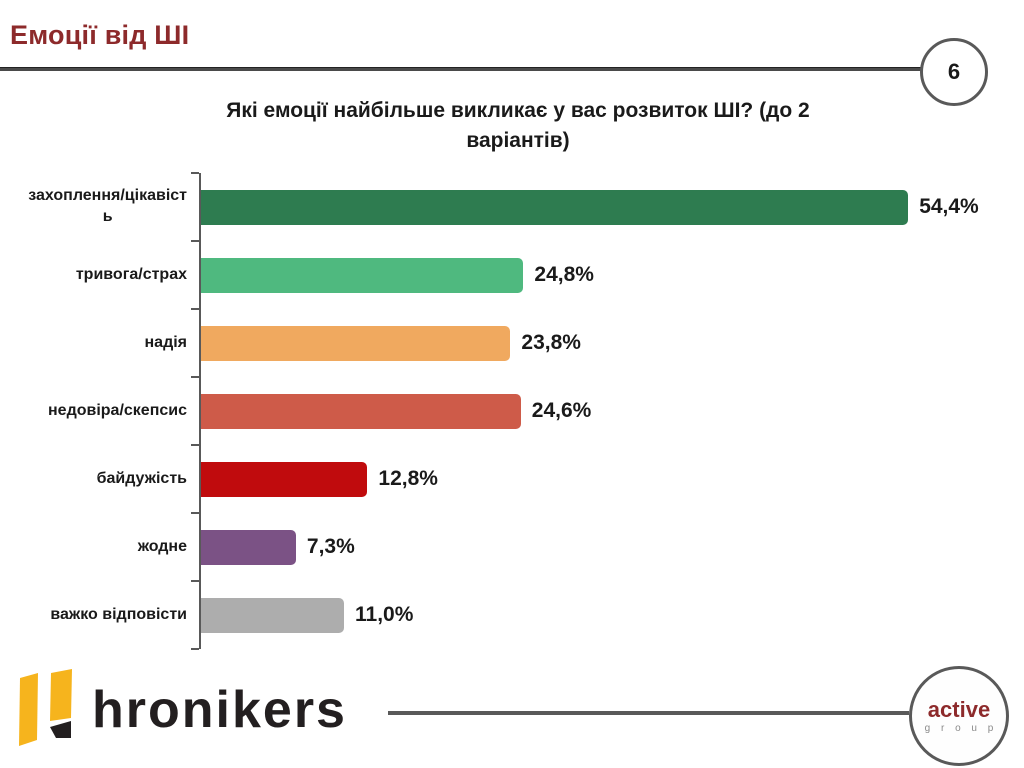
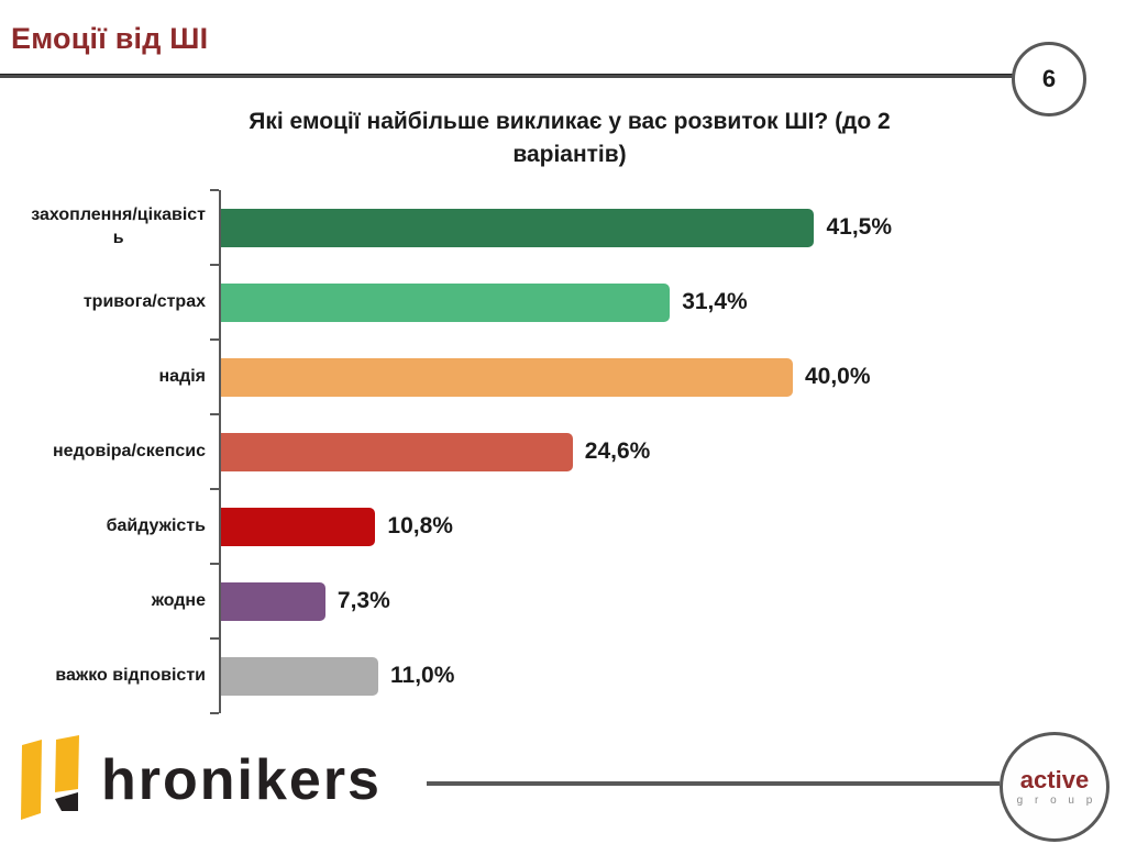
захоплення/цікавість: 54,4% -> 41,5%
тривога/страх: 24,8% -> 31,4%
надія: 23,8% -> 40,0%
байдужість: 12,8% -> 10,8%
